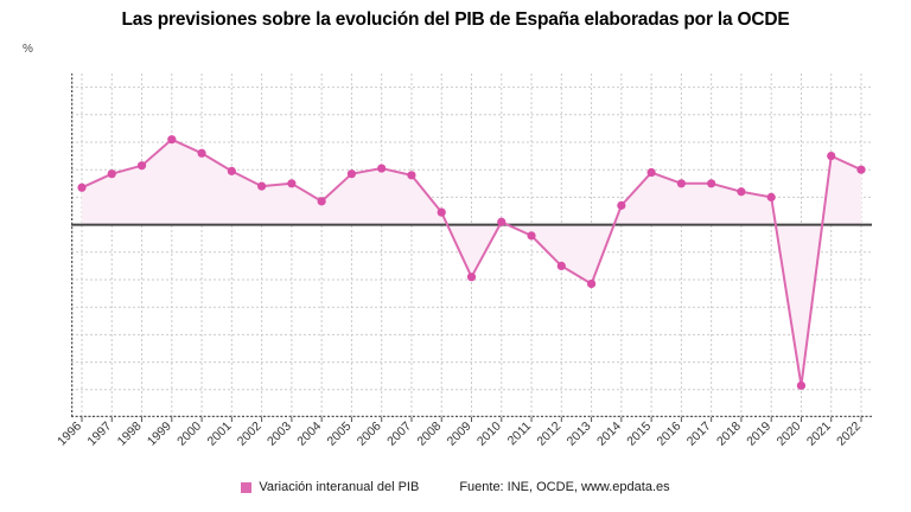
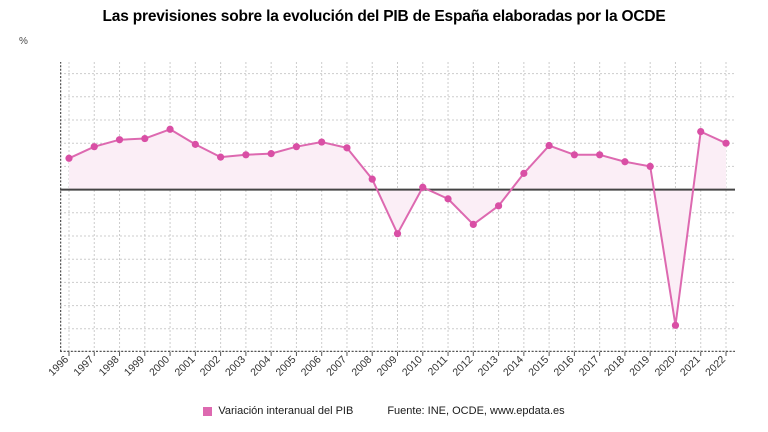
1999: 6.2 -> 4.4
2004: 1.7 -> 3.1
2013: -4.3 -> -1.4
